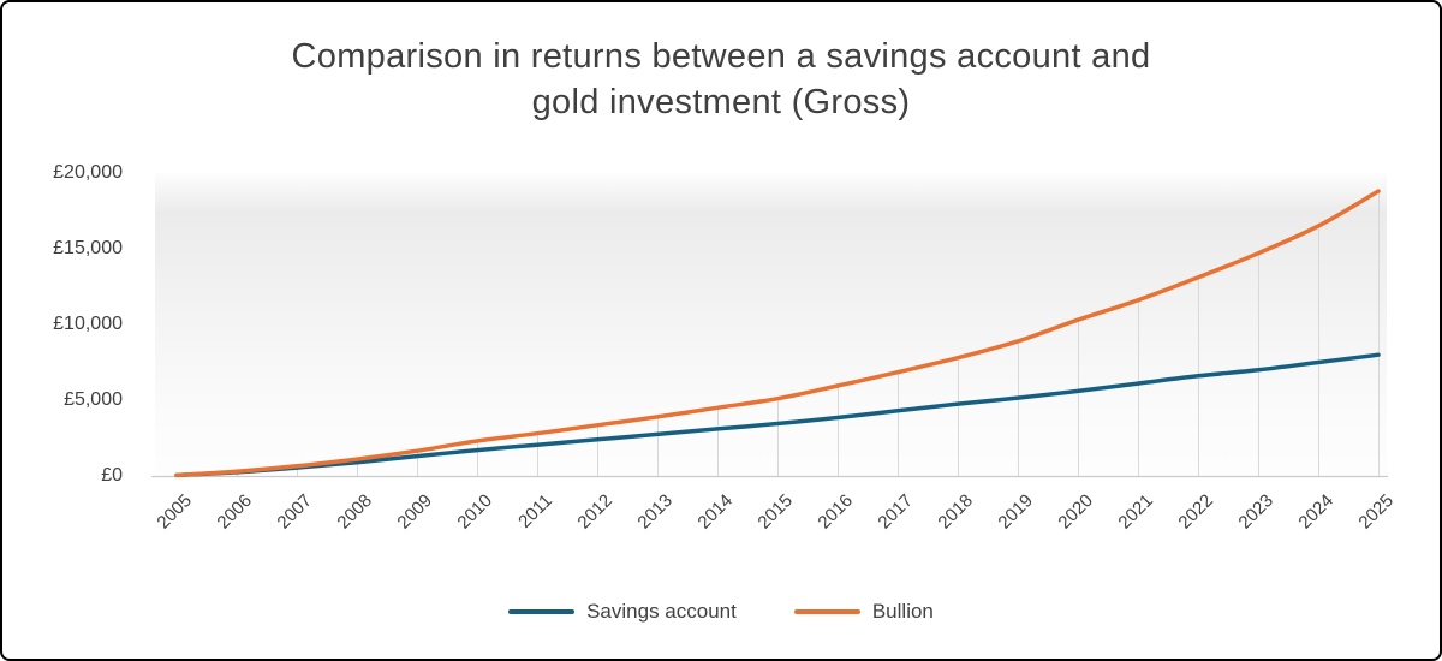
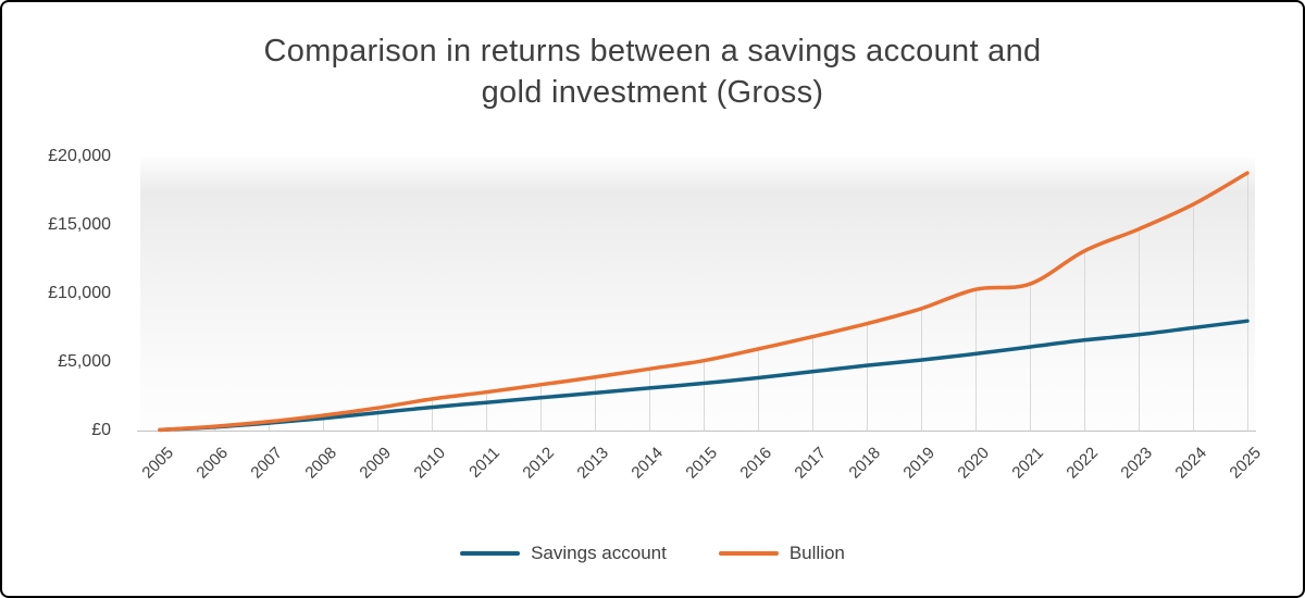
Bullion/2021: £11600 -> £10700
